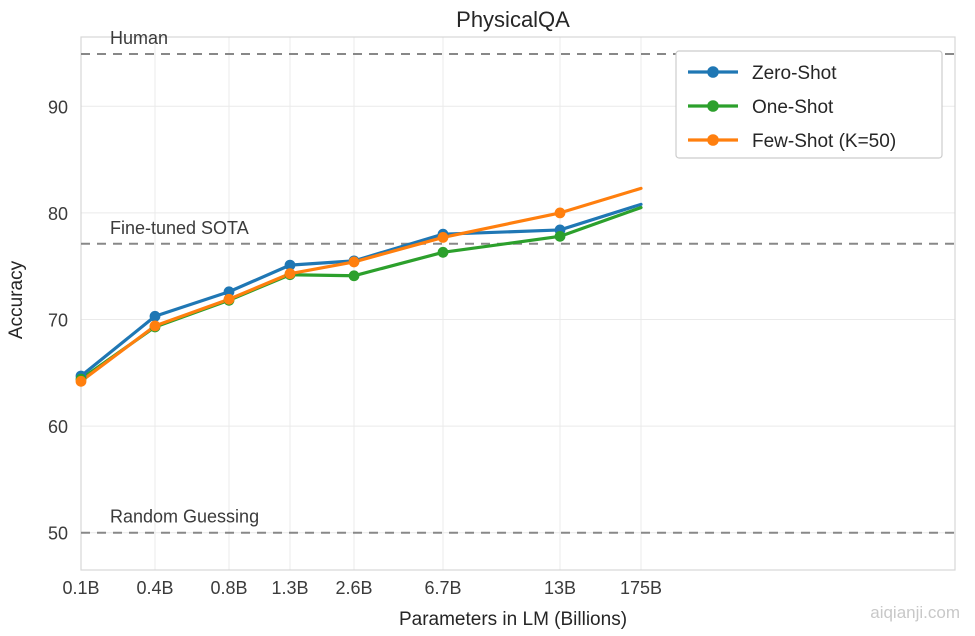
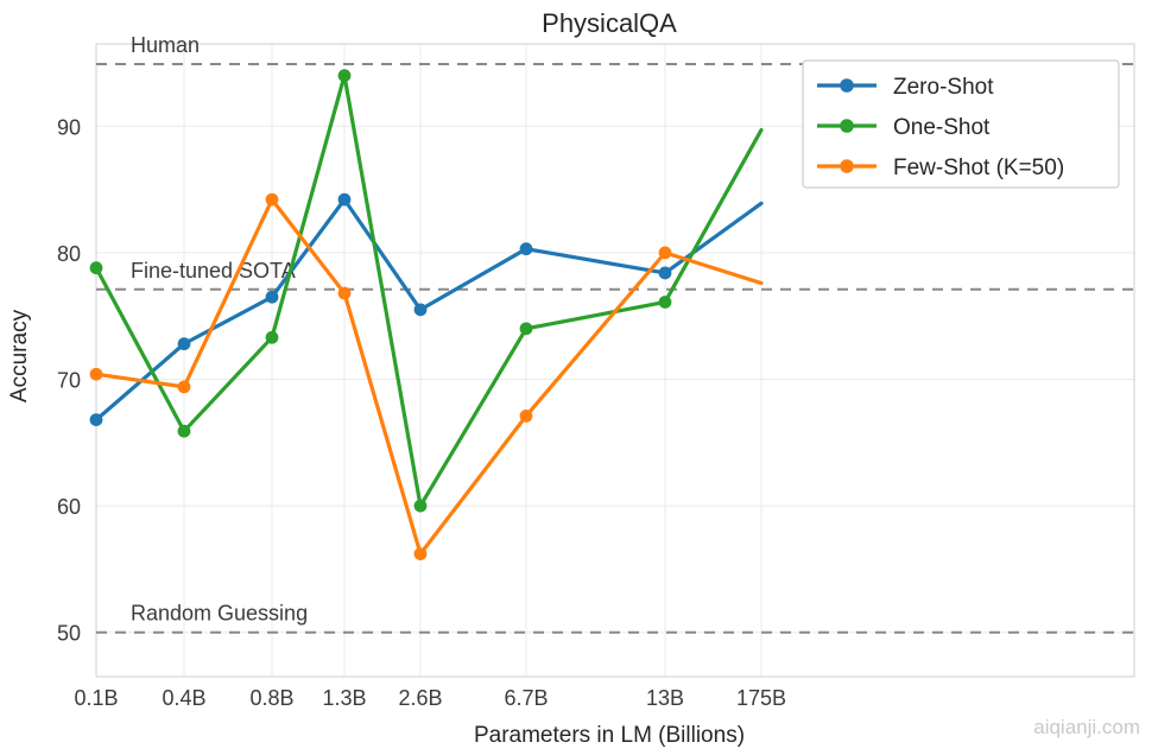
Zero-Shot/0.1B: 64.7 -> 66.8
One-Shot/0.1B: 64.4 -> 78.8
Few-Shot (K=50)/0.1B: 64.2 -> 70.4
Zero-Shot/0.4B: 70.3 -> 72.8
One-Shot/0.4B: 69.3 -> 65.9
Zero-Shot/0.8B: 72.6 -> 76.5
One-Shot/0.8B: 71.8 -> 73.3
Few-Shot (K=50)/0.8B: 71.9 -> 84.2
Zero-Shot/1.3B: 75.1 -> 84.2
One-Shot/1.3B: 74.2 -> 94.0
Few-Shot (K=50)/1.3B: 74.3 -> 76.8
One-Shot/2.6B: 74.1 -> 60.0
Few-Shot (K=50)/2.6B: 75.4 -> 56.2
Zero-Shot/6.7B: 78.0 -> 80.3
One-Shot/6.7B: 76.3 -> 74.0
Few-Shot (K=50)/6.7B: 77.7 -> 67.1
One-Shot/13B: 77.8 -> 76.1
Zero-Shot/175B: 80.8 -> 83.9
One-Shot/175B: 80.5 -> 89.7
Few-Shot (K=50)/175B: 82.3 -> 77.6
